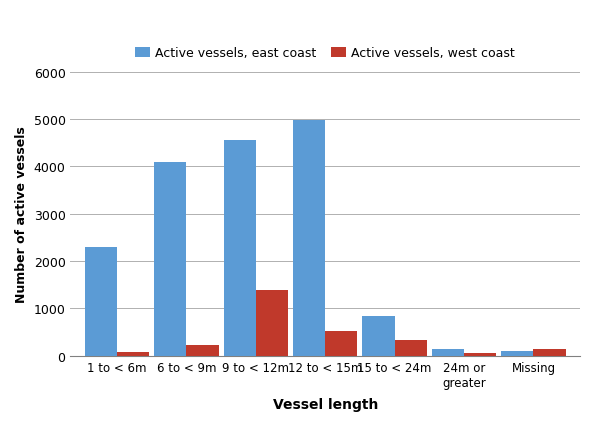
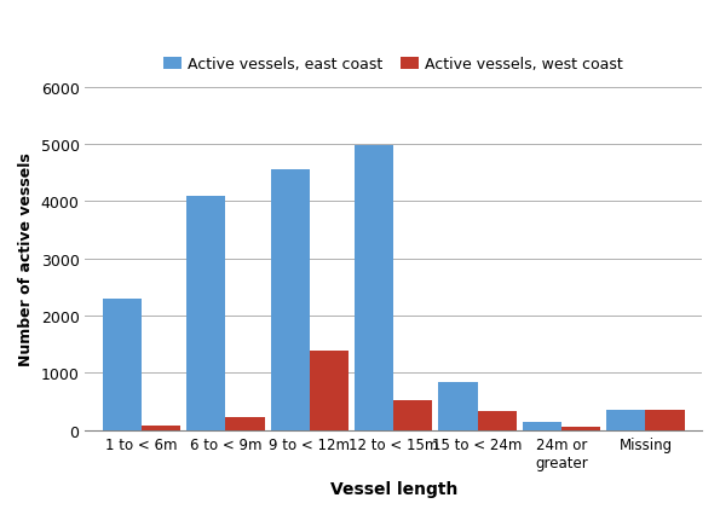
Active vessels, east coast/Missing: 100 -> 350
Active vessels, west coast/Missing: 150 -> 350
